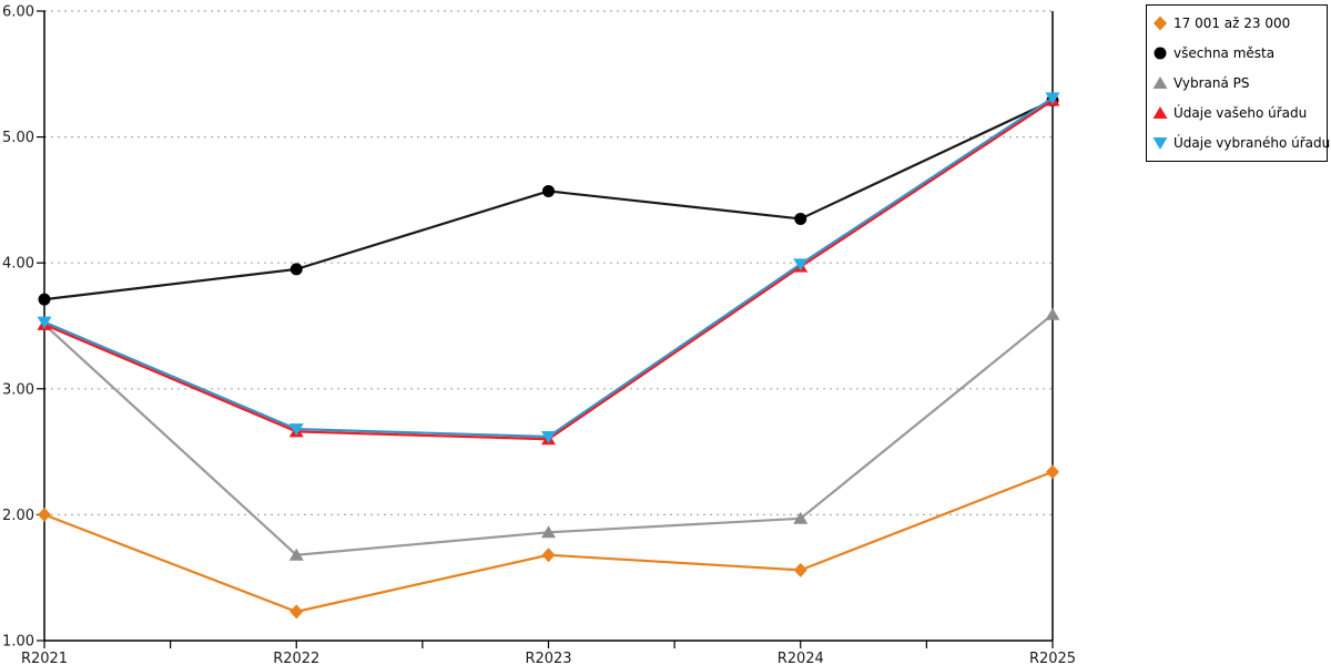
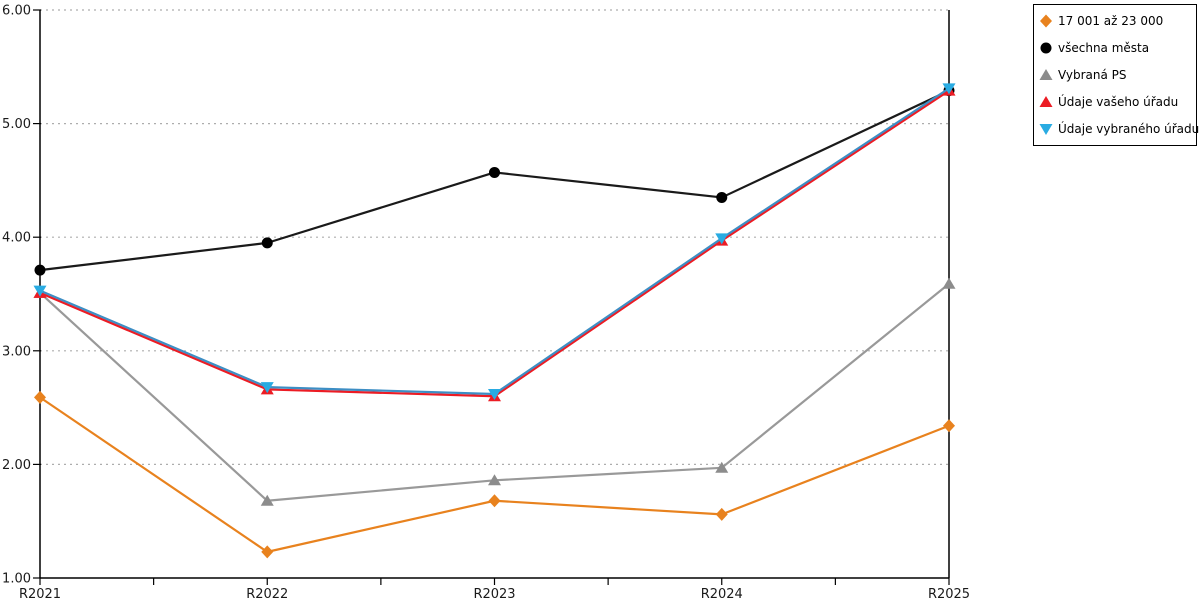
17 001 až 23 000/R2021: 2.00 -> 2.59
